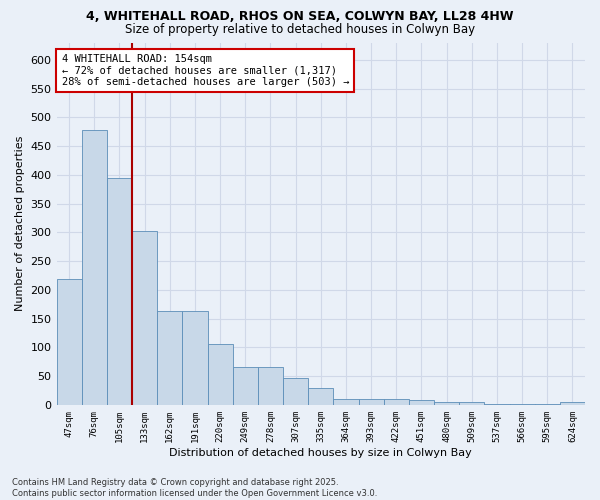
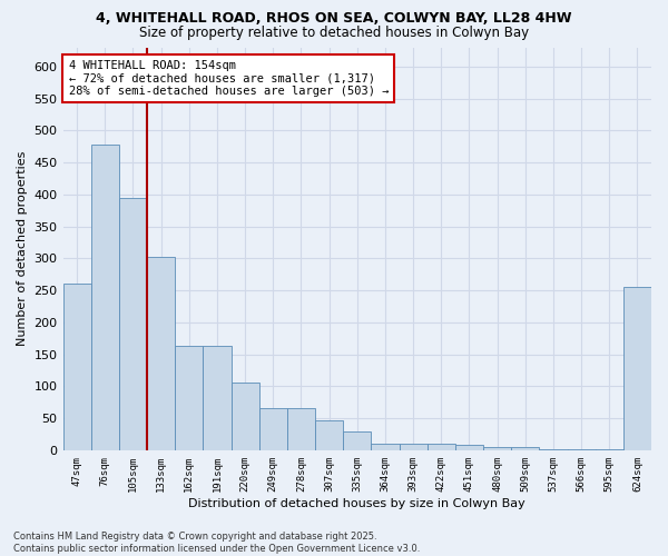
47sqm: 218 -> 260
624sqm: 5 -> 256
